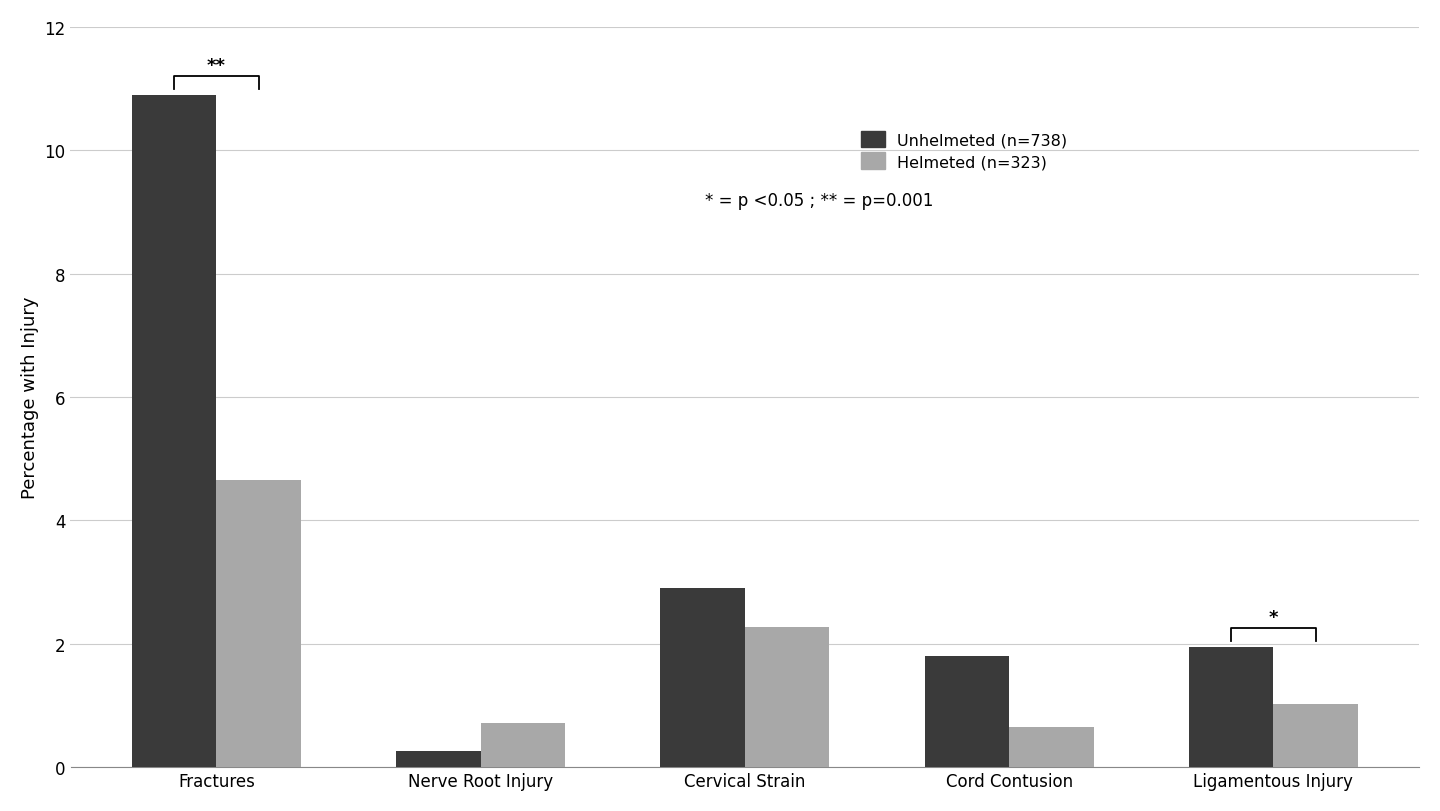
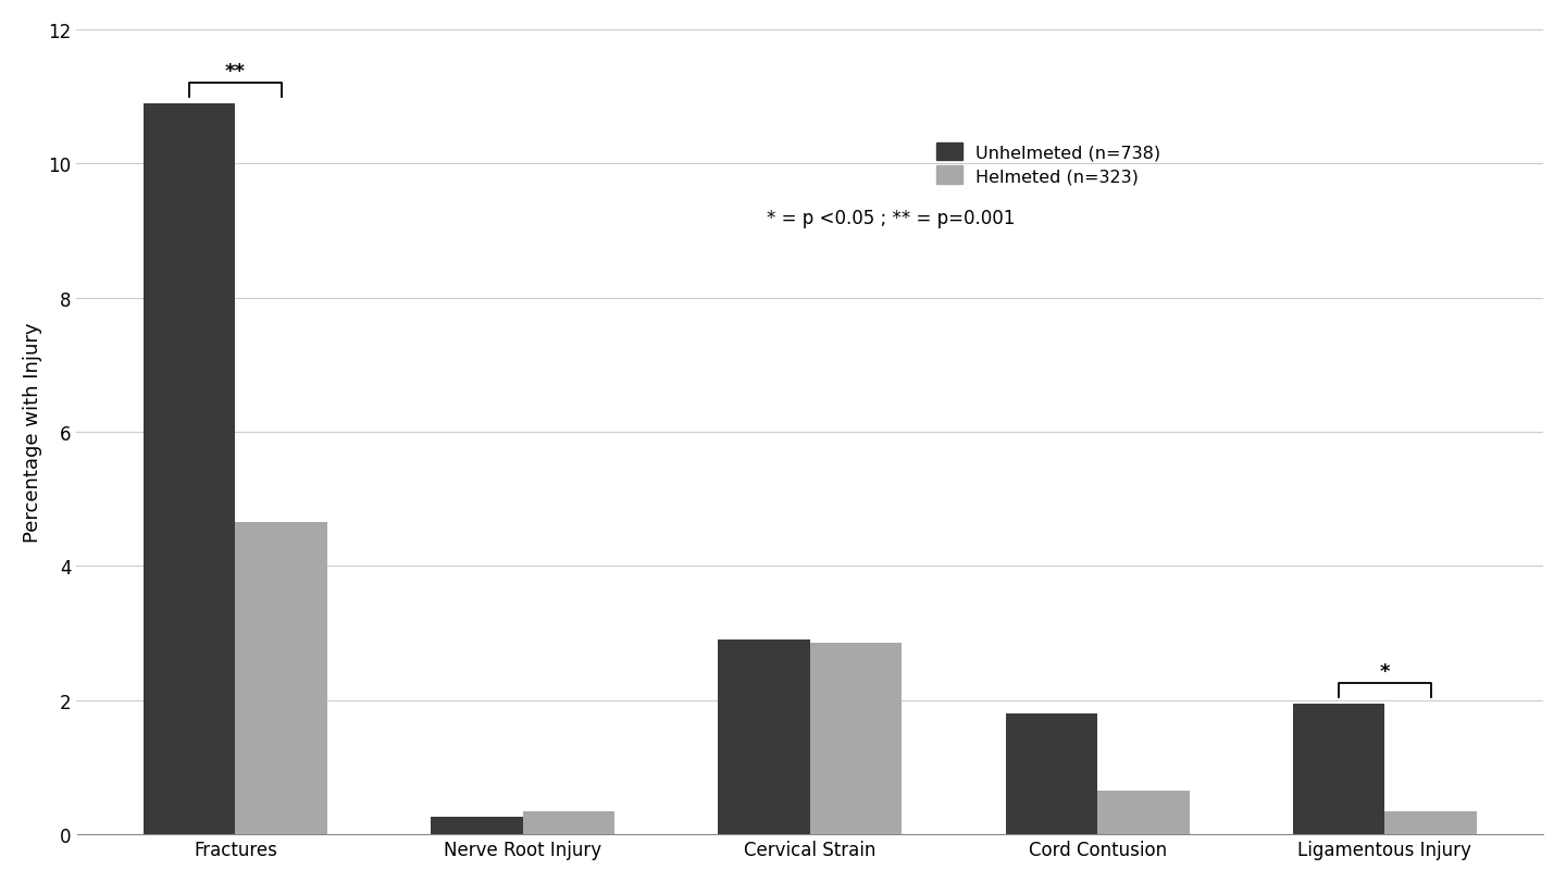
Helmeted (n=323)/Nerve Root Injury: 0.72 -> 0.35
Helmeted (n=323)/Cervical Strain: 2.28 -> 2.85
Helmeted (n=323)/Ligamentous Injury: 1.02 -> 0.35
